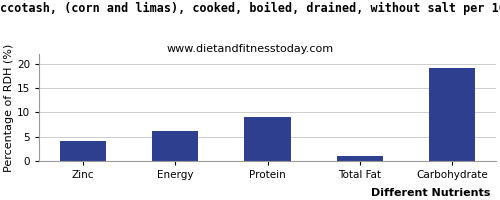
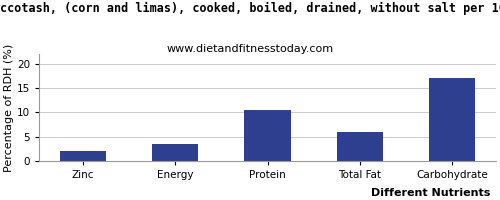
Zinc: 4.1 -> 2.0
Energy: 6.1 -> 3.5
Protein: 9.1 -> 10.5
Total Fat: 1.0 -> 6.0
Carbohydrate: 19.1 -> 17.0
